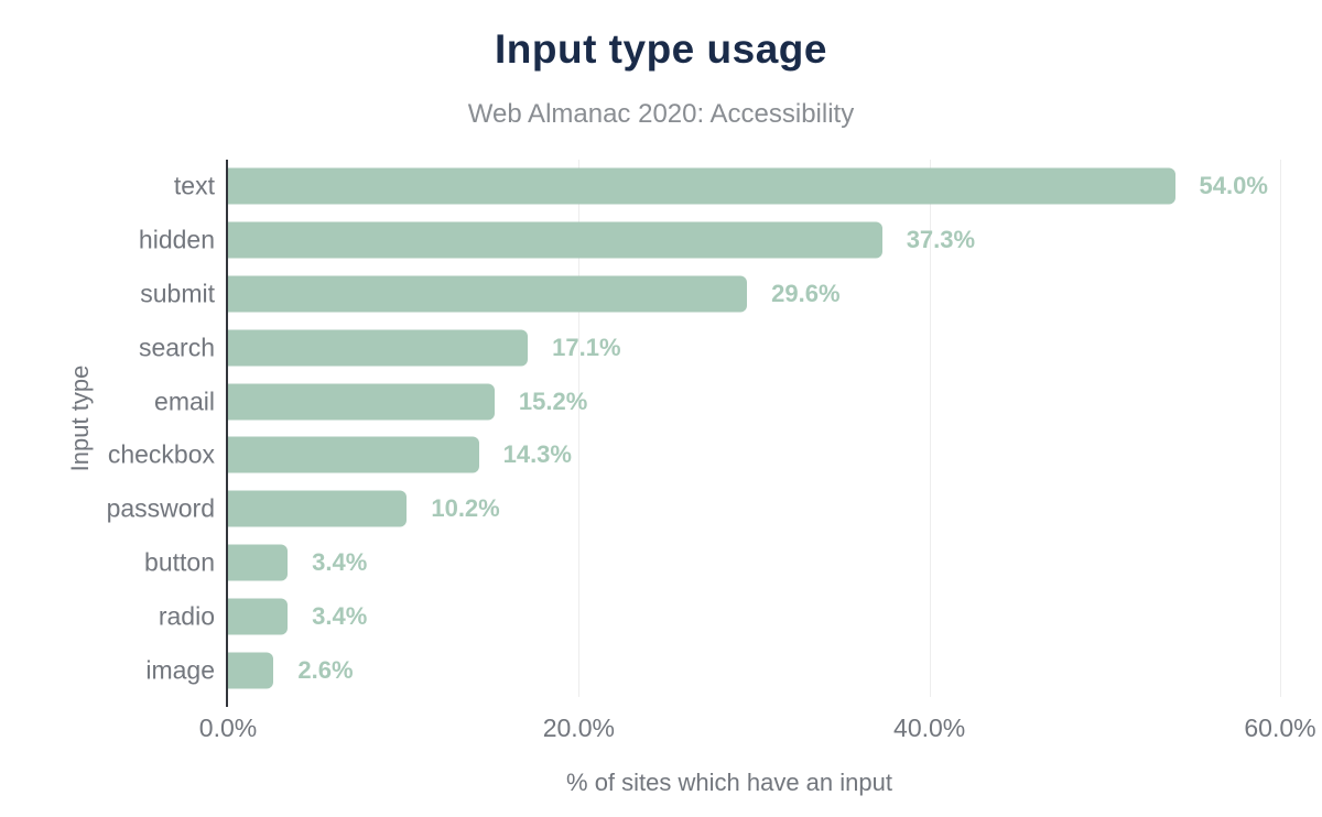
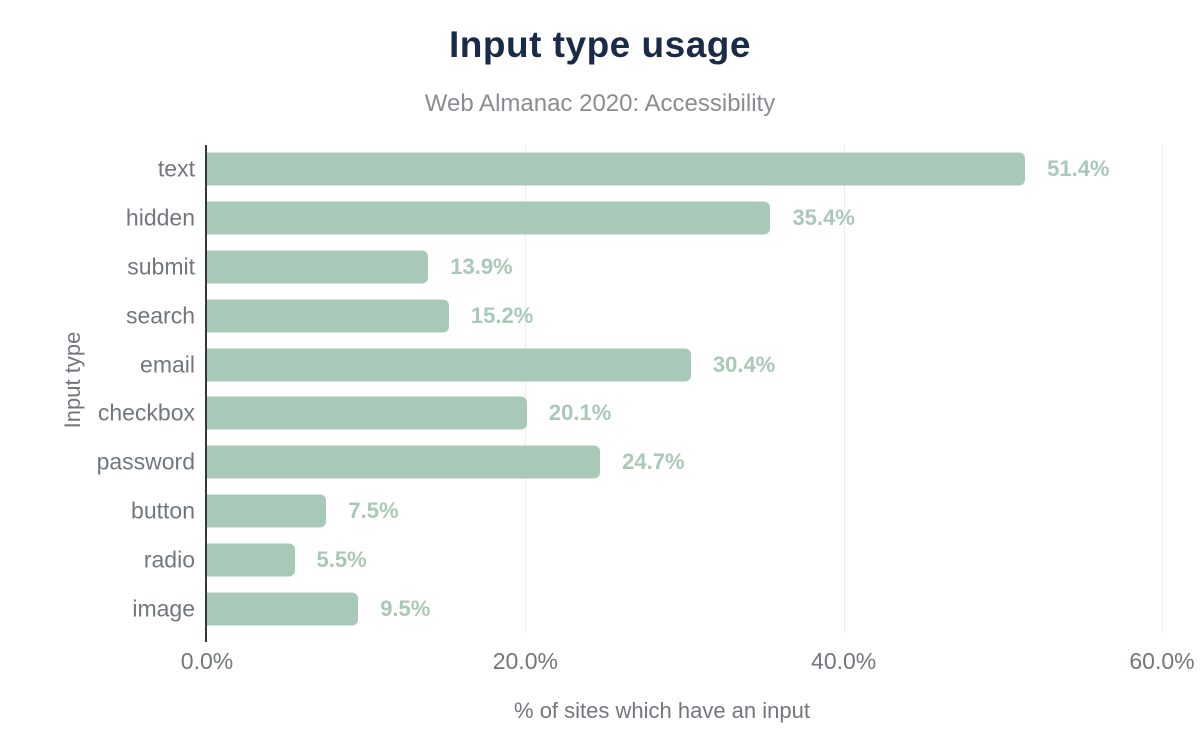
text: 54.0% -> 51.4%
hidden: 37.3% -> 35.4%
submit: 29.6% -> 13.9%
search: 17.1% -> 15.2%
email: 15.2% -> 30.4%
checkbox: 14.3% -> 20.1%
password: 10.2% -> 24.7%
button: 3.4% -> 7.5%
radio: 3.4% -> 5.5%
image: 2.6% -> 9.5%
